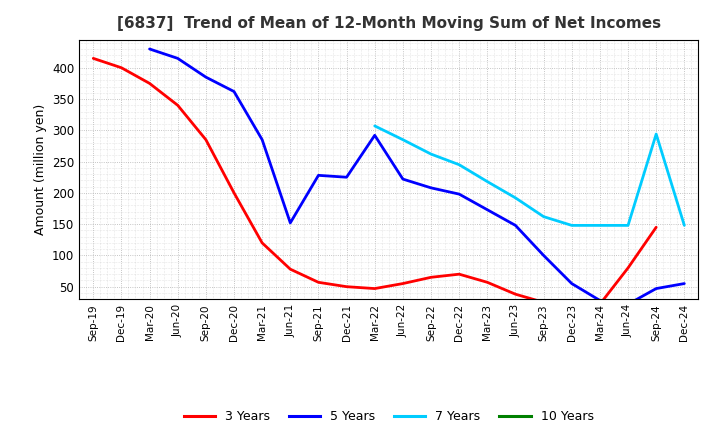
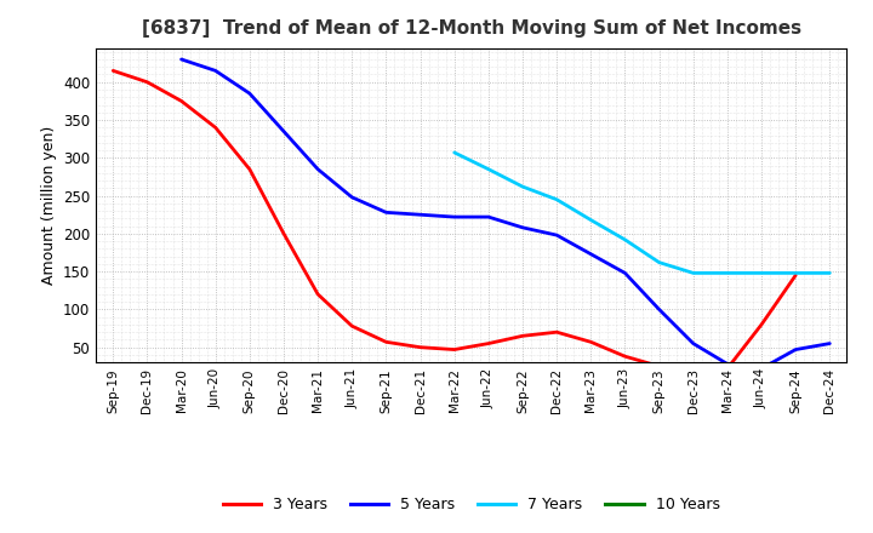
5 Years/Dec-20: 362 -> 335
5 Years/Jun-21: 152 -> 248
5 Years/Mar-22: 292 -> 222
7 Years/Sep-24: 294 -> 148
